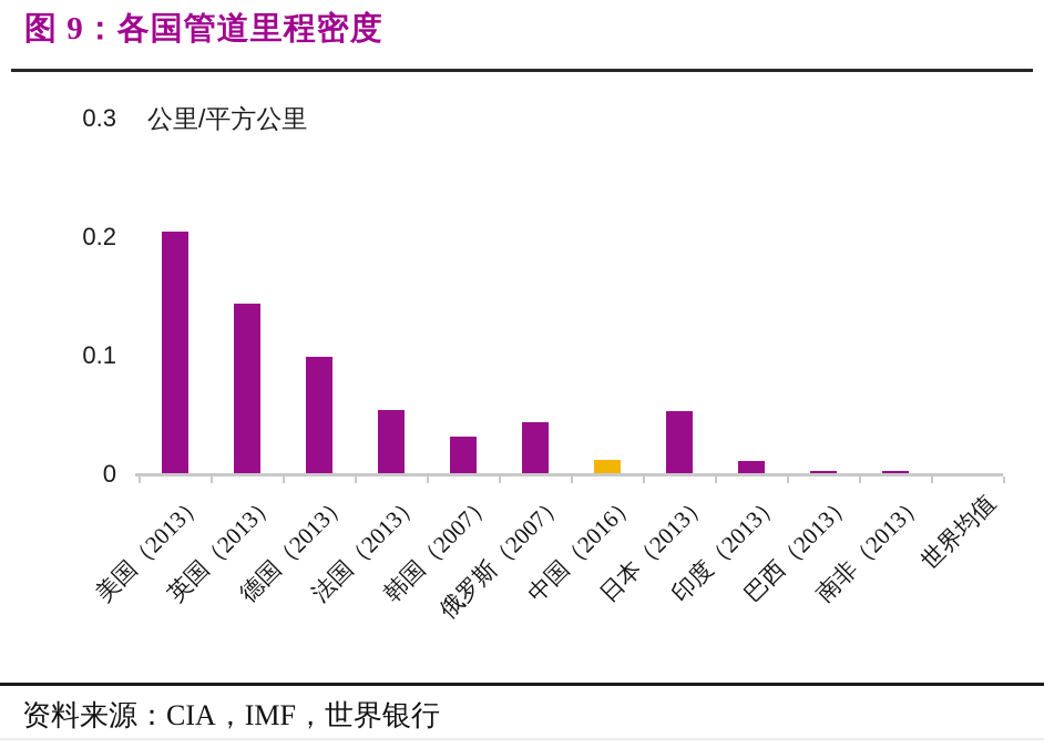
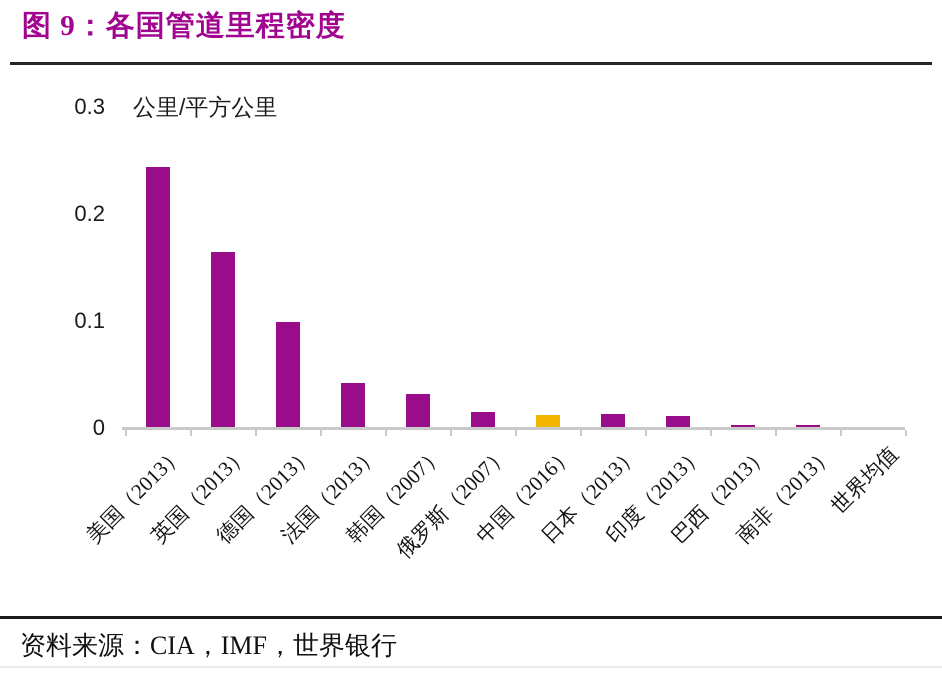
美国（2013）: 0.206 -> 0.245
英国（2013）: 0.145 -> 0.165
法国（2013）: 0.055 -> 0.043
俄罗斯（2007）: 0.045 -> 0.016
日本（2013）: 0.054 -> 0.014
